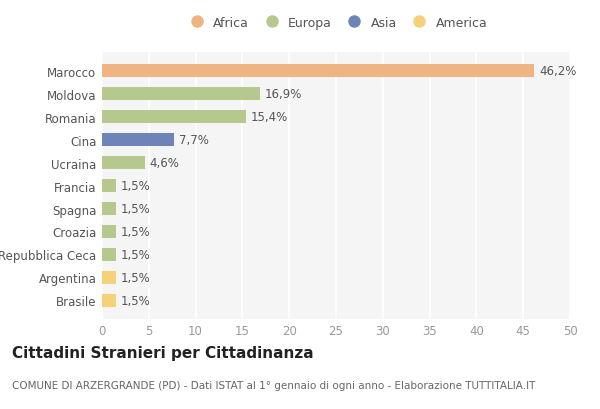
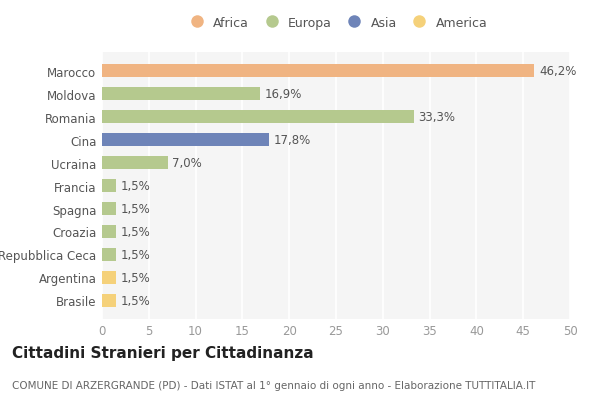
Romania: 15,4% -> 33,3%
Cina: 7,7% -> 17,8%
Ucraina: 4,6% -> 7,0%
